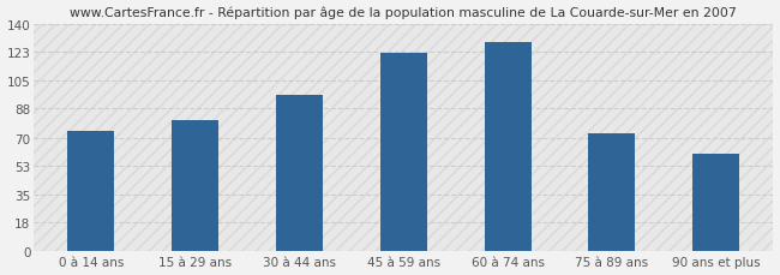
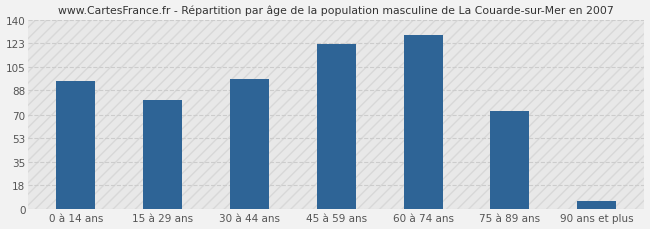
0 à 14 ans: 74 -> 95
90 ans et plus: 60 -> 6
